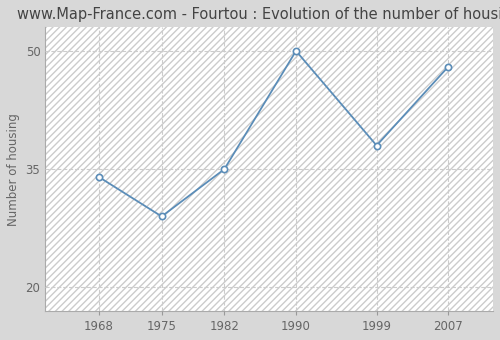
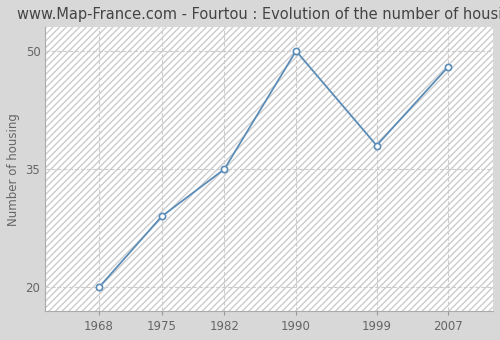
1968: 34 -> 20
